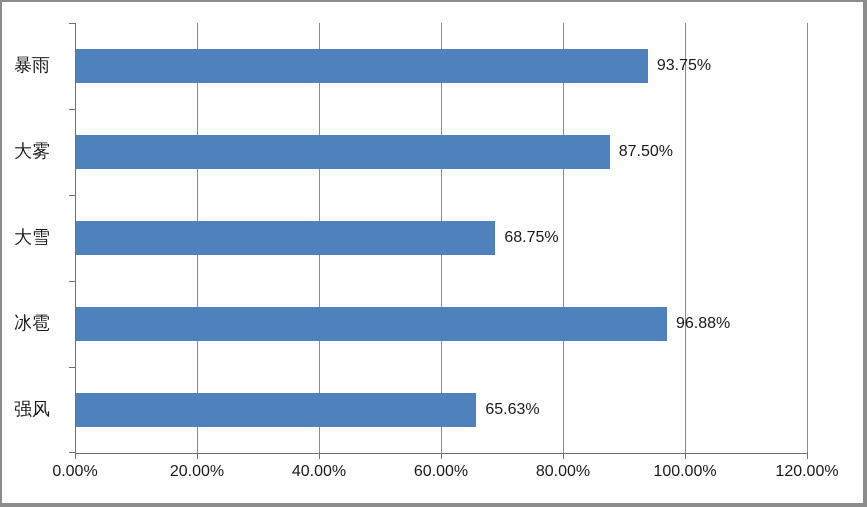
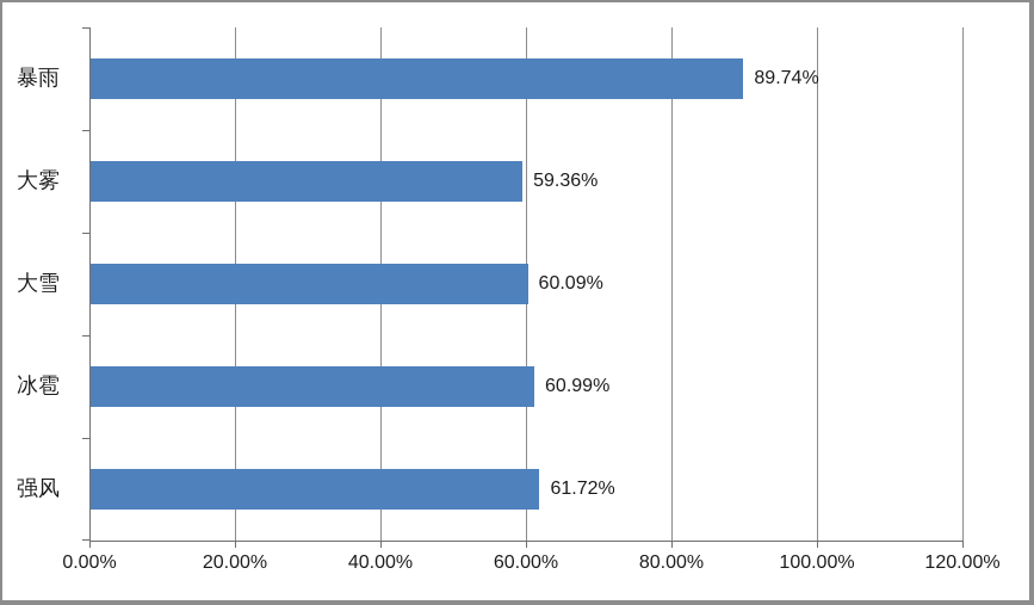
暴雨: 93.75% -> 89.74%
大雾: 87.50% -> 59.36%
大雪: 68.75% -> 60.09%
冰雹: 96.88% -> 60.99%
强风: 65.63% -> 61.72%
